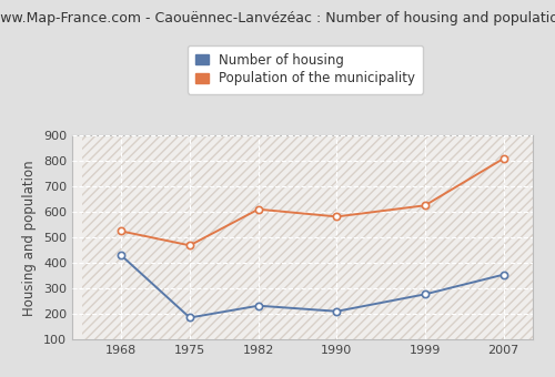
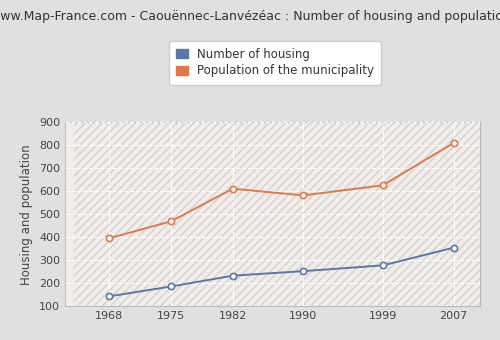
Number of housing/1968: 430 -> 142
Population of the municipality/1968: 525 -> 395
Number of housing/1990: 210 -> 252
